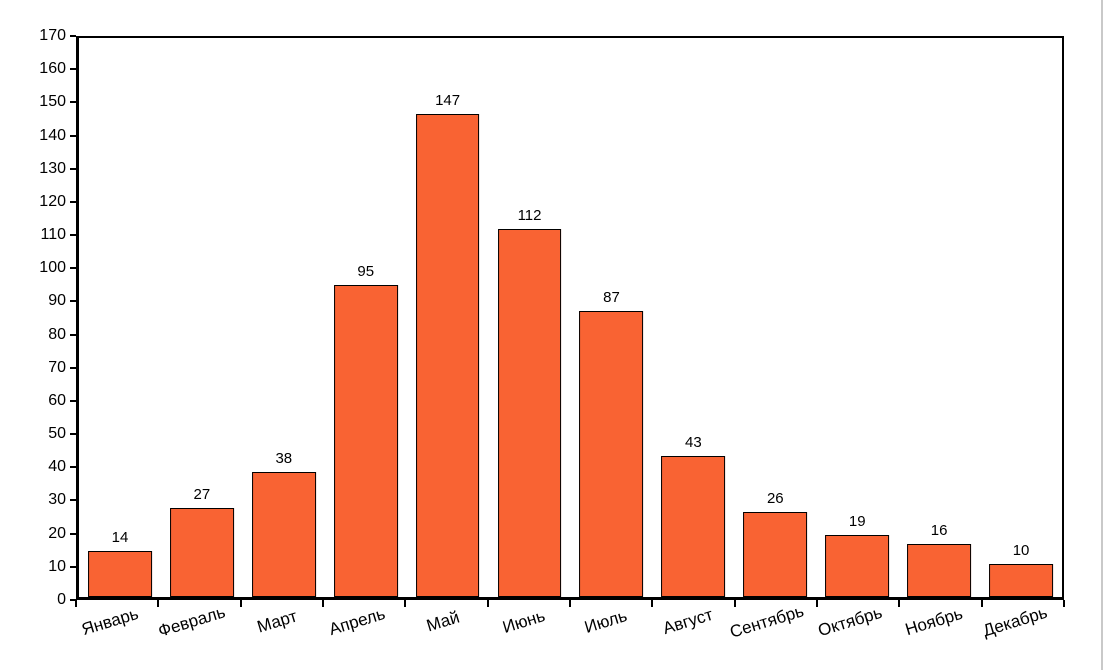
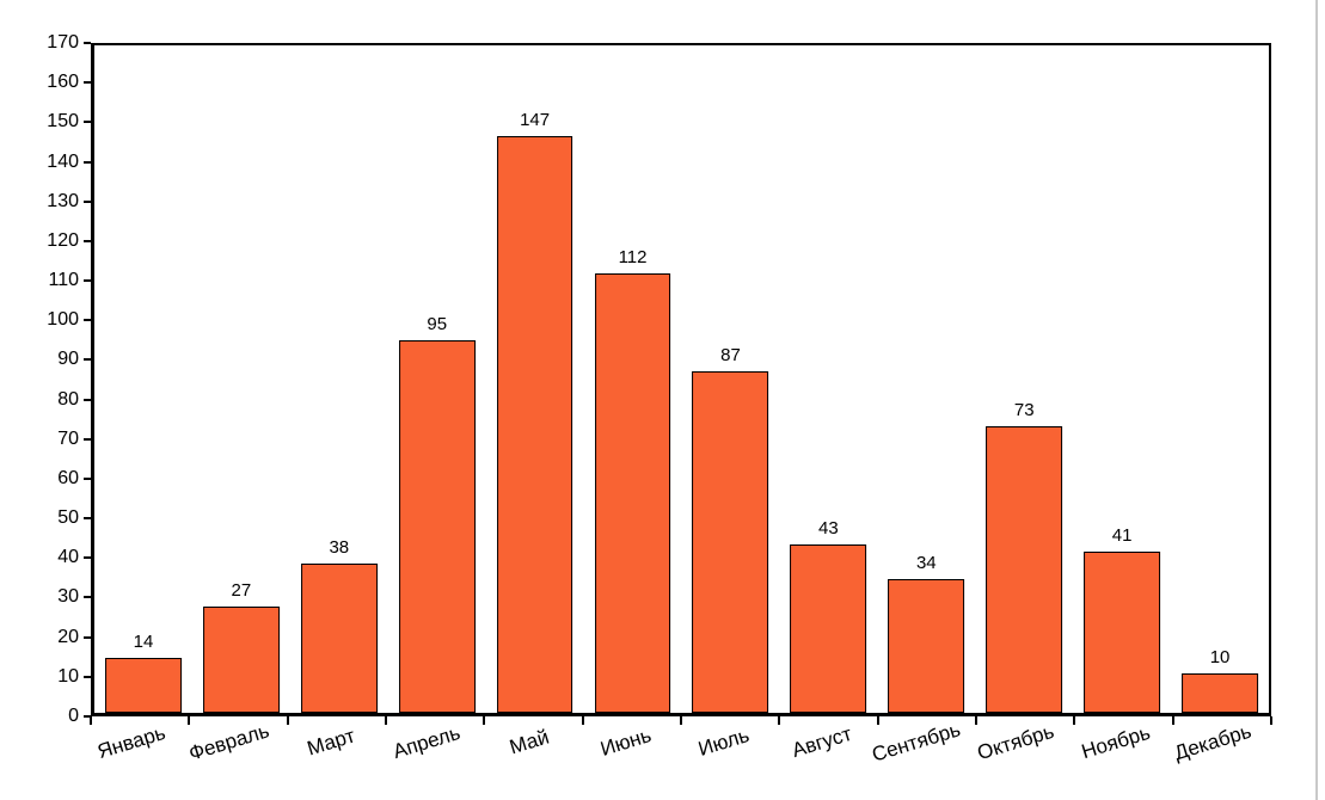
Сентябрь: 26 -> 34
Октябрь: 19 -> 73
Ноябрь: 16 -> 41
